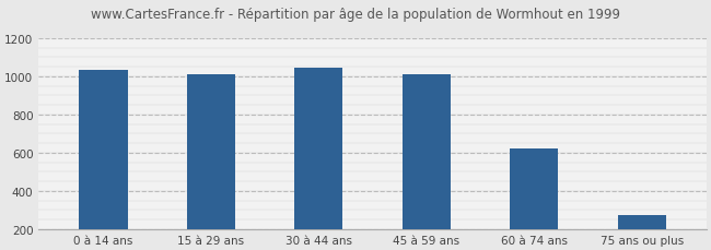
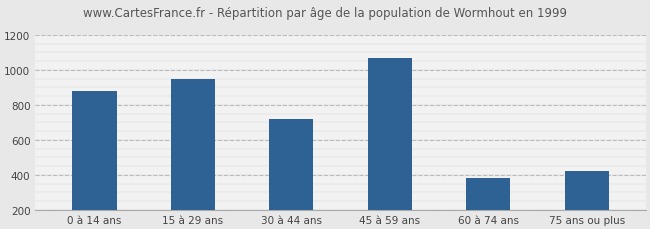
0 à 14 ans: 1040 -> 880
15 à 29 ans: 1010 -> 950
30 à 44 ans: 1050 -> 720
45 à 59 ans: 1010 -> 1070
60 à 74 ans: 620 -> 380
75 ans ou plus: 270 -> 420
